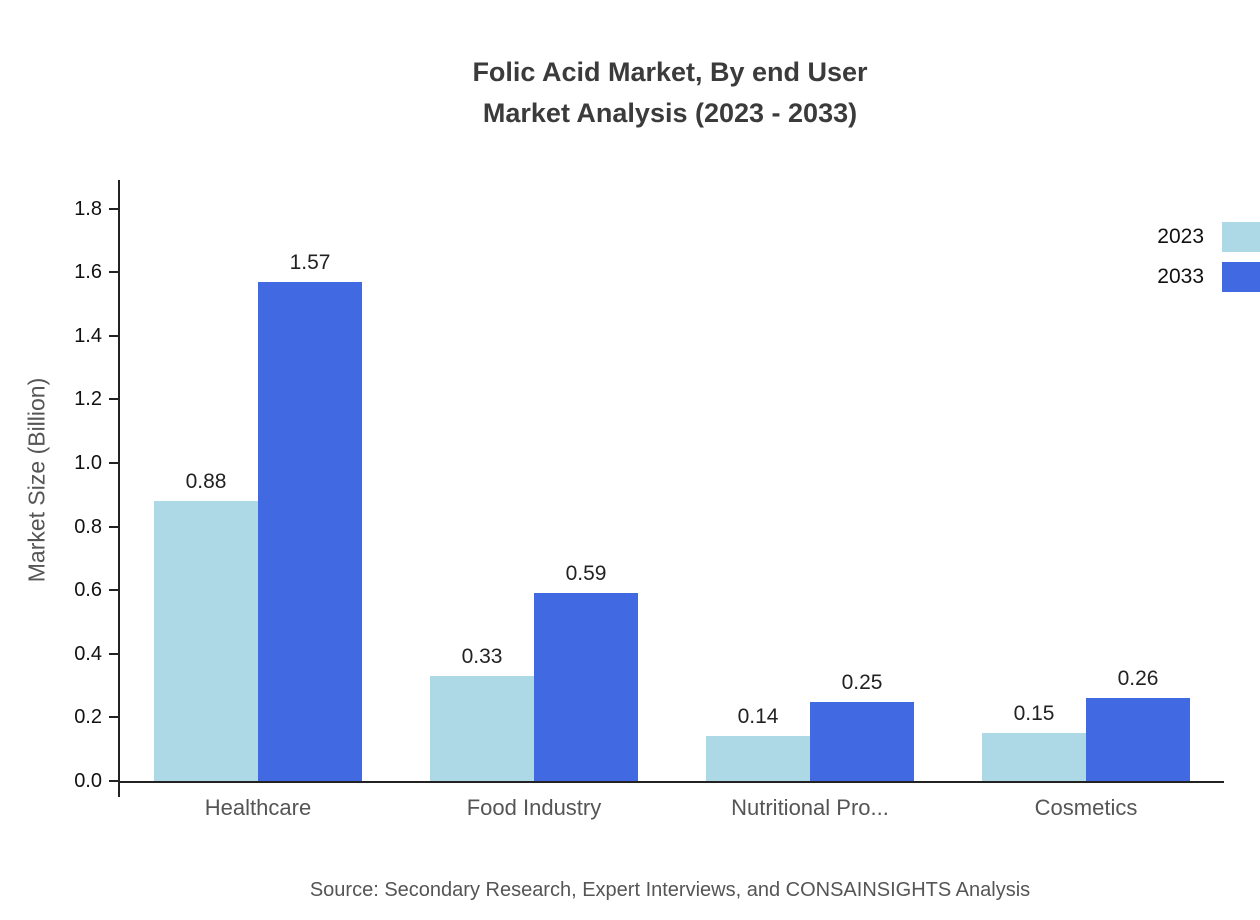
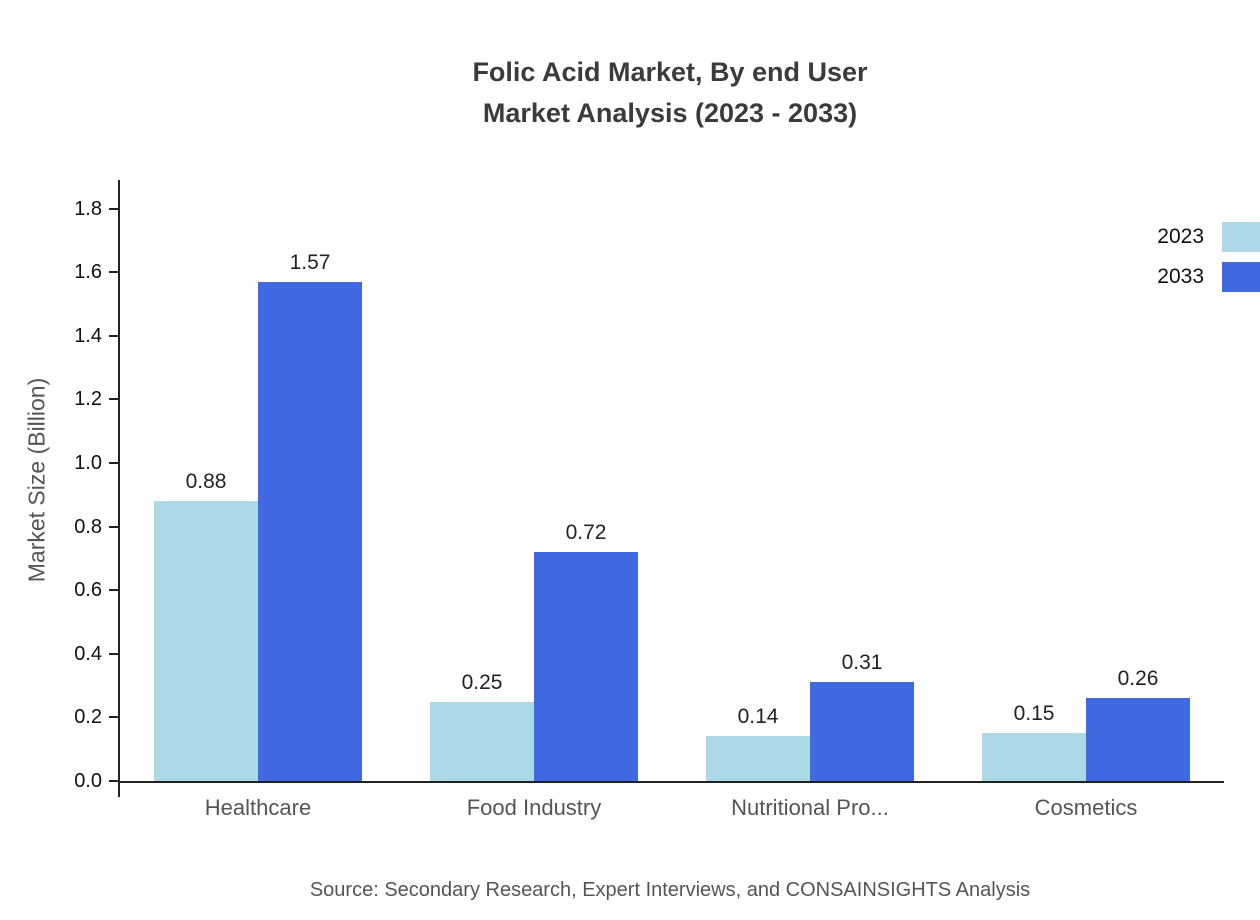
2023/Food Industry: 0.33 -> 0.25
2033/Food Industry: 0.59 -> 0.72
2033/Nutritional Pro...: 0.25 -> 0.31
